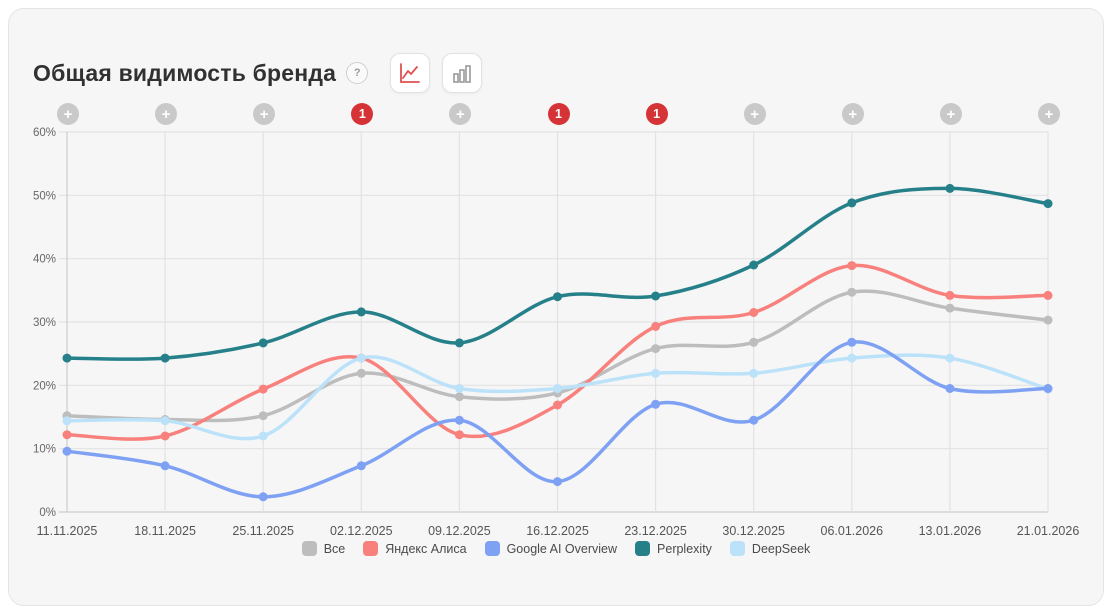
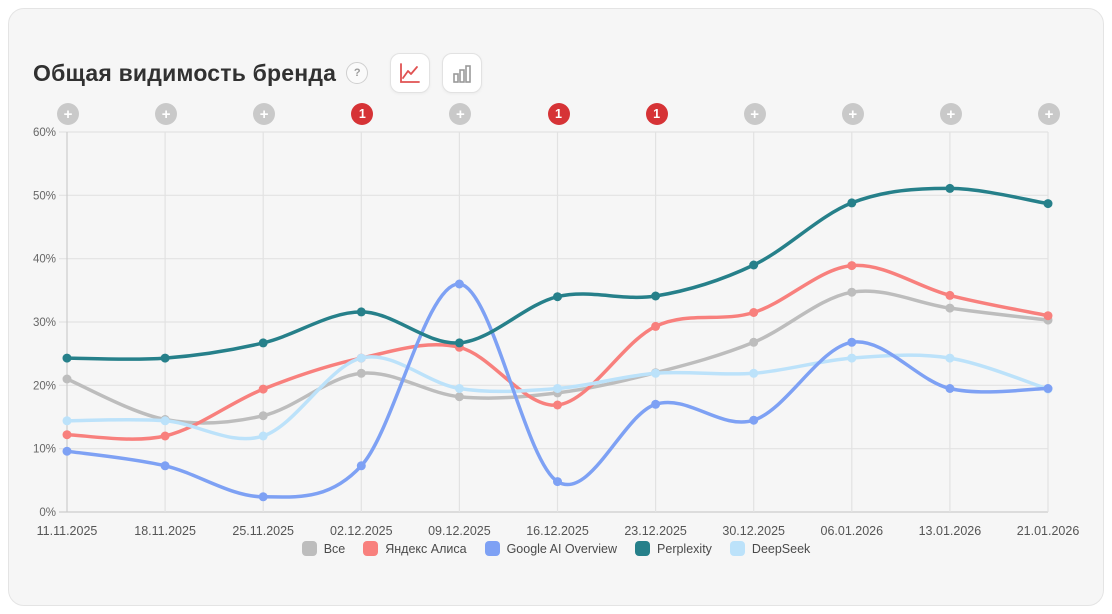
Все/11.11.2025: 15% -> 21%
Яндекс Алиса/09.12.2025: 12% -> 26%
Google AI Overview/09.12.2025: 14% -> 36%
Все/23.12.2025: 26% -> 22%
Яндекс Алиса/21.01.2026: 34% -> 31%
